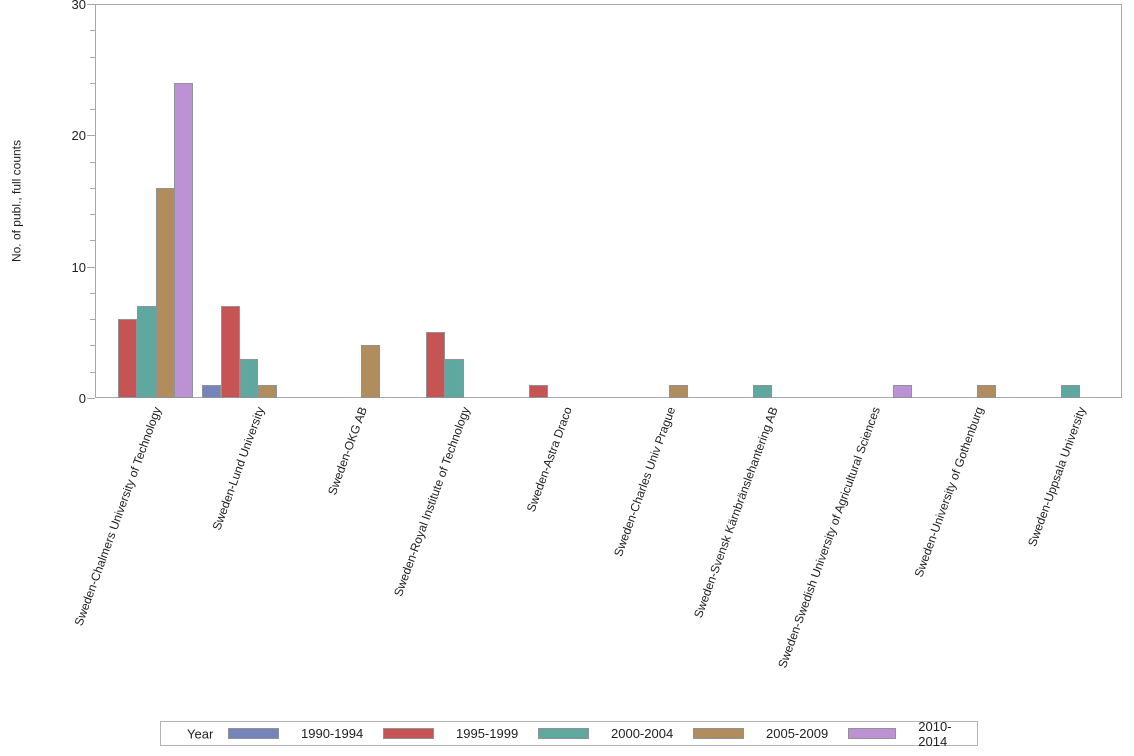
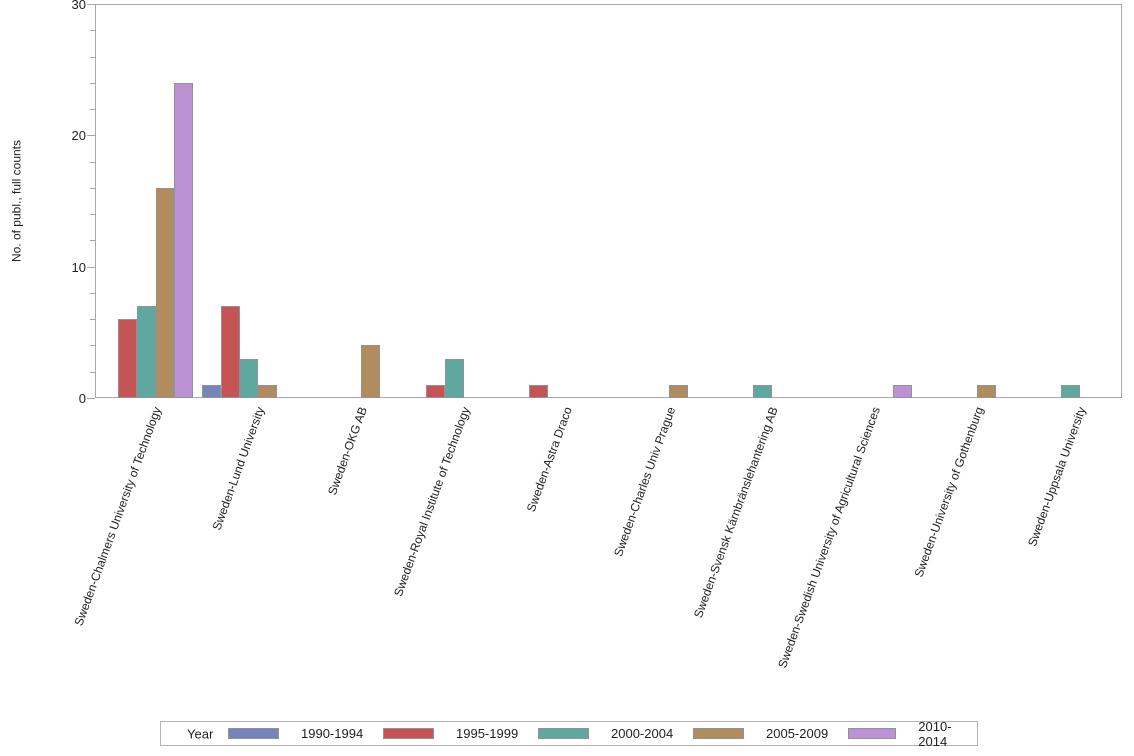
1995-1999/Sweden-Royal Institute of Technology: 5 -> 1
